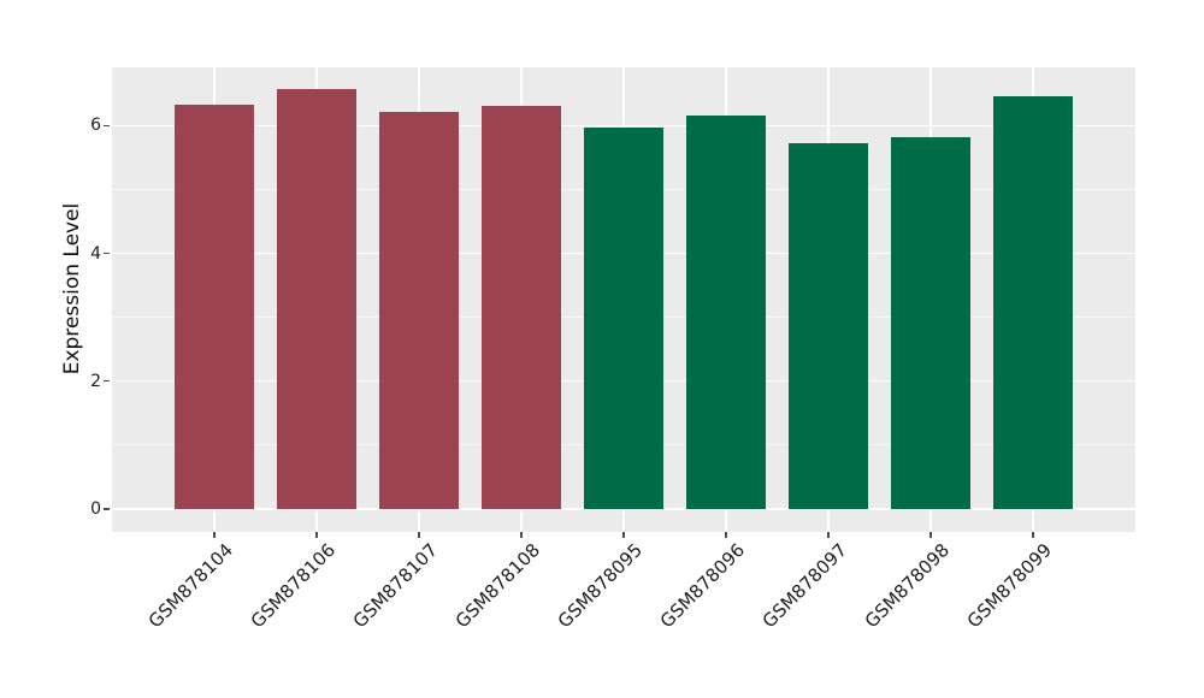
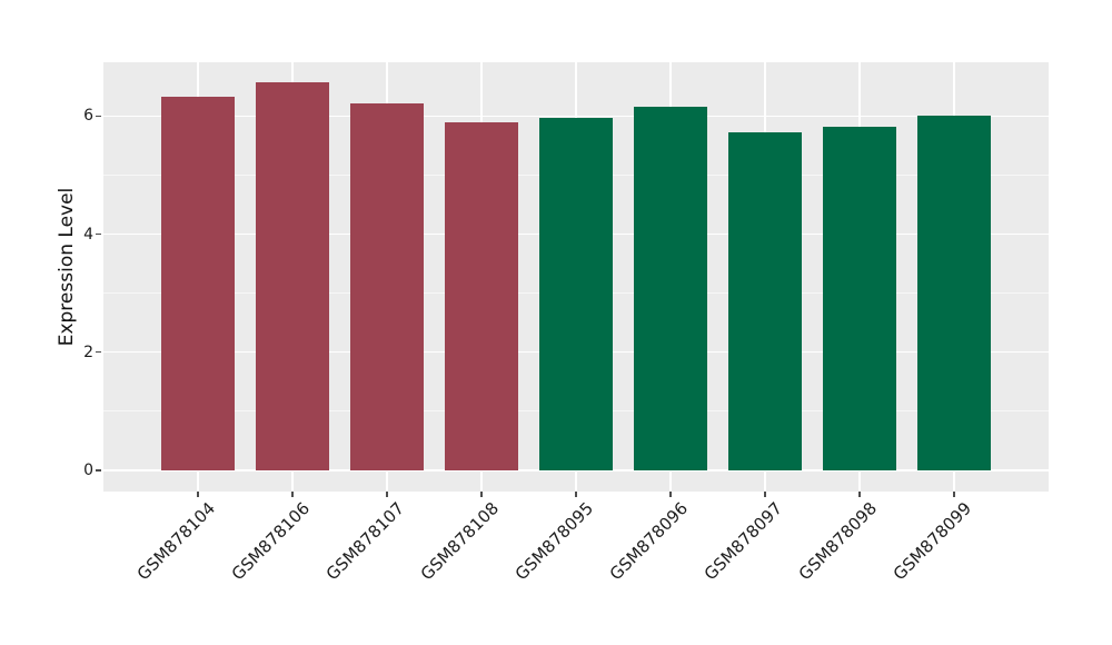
GSM878108: 6.3 -> 5.9
GSM878099: 6.5 -> 6.0
